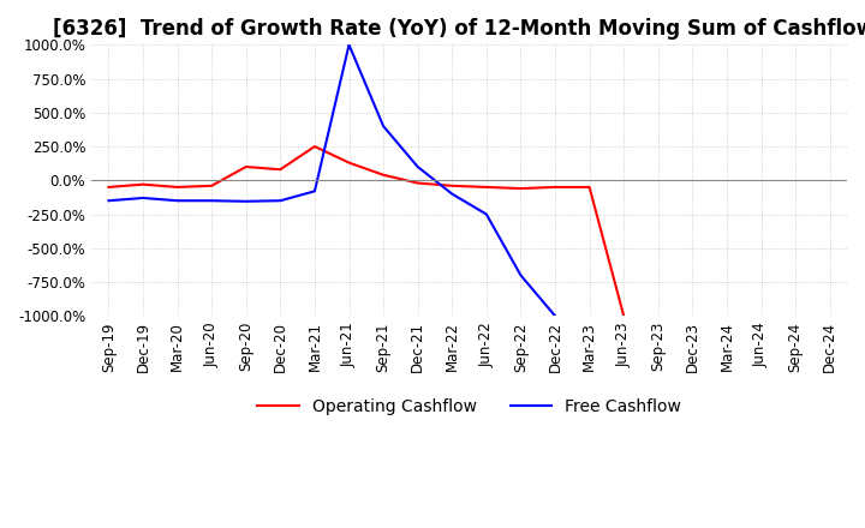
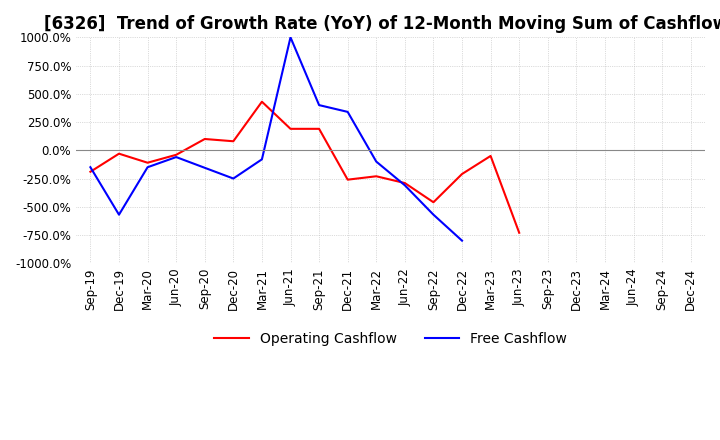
Operating Cashflow/Sep-19: -50% -> -190%
Free Cashflow/Dec-19: -130% -> -570%
Operating Cashflow/Mar-20: -50% -> -110%
Free Cashflow/Jun-20: -150% -> -60%
Free Cashflow/Dec-20: -150% -> -250%
Operating Cashflow/Mar-21: 250% -> 430%
Operating Cashflow/Jun-21: 130% -> 190%
Operating Cashflow/Sep-21: 40% -> 190%
Operating Cashflow/Dec-21: -20% -> -260%
Free Cashflow/Dec-21: 100% -> 340%
Operating Cashflow/Mar-22: -40% -> -230%
Operating Cashflow/Jun-22: -50% -> -290%
Free Cashflow/Jun-22: -250% -> -310%
Operating Cashflow/Sep-22: -60% -> -460%
Free Cashflow/Sep-22: -700% -> -570%
Operating Cashflow/Dec-22: -50% -> -210%
Free Cashflow/Dec-22: -1000% -> -800%
Operating Cashflow/Jun-23: -1000% -> -730%
